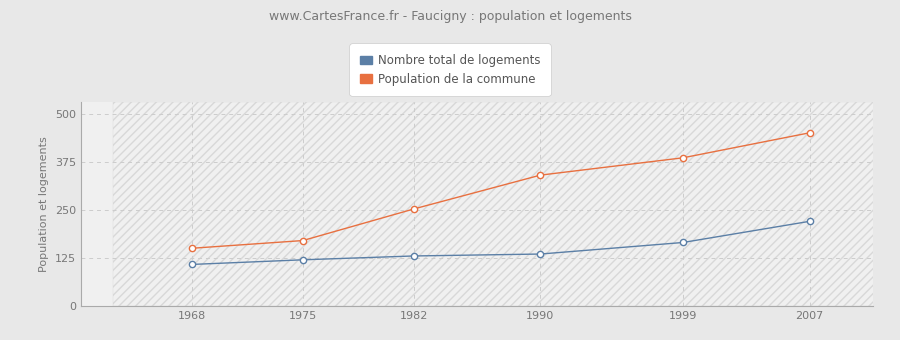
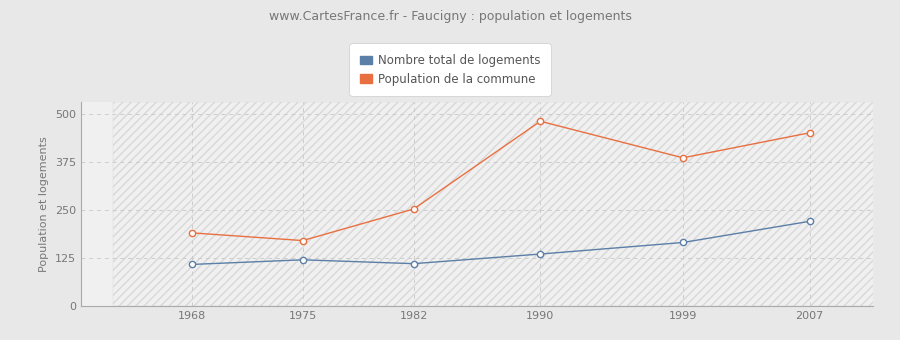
Population de la commune/1968: 150 -> 190
Nombre total de logements/1982: 130 -> 110
Population de la commune/1990: 340 -> 480
